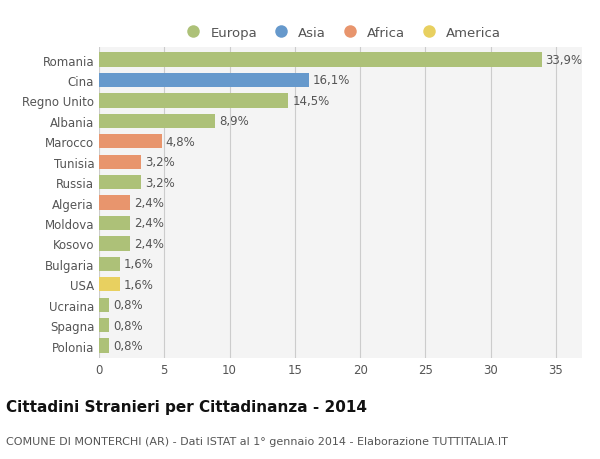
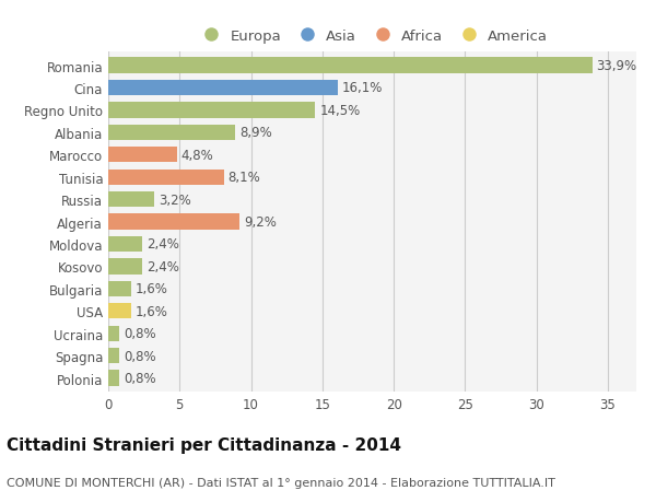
Tunisia: 3,2% -> 8,1%
Algeria: 2,4% -> 9,2%
